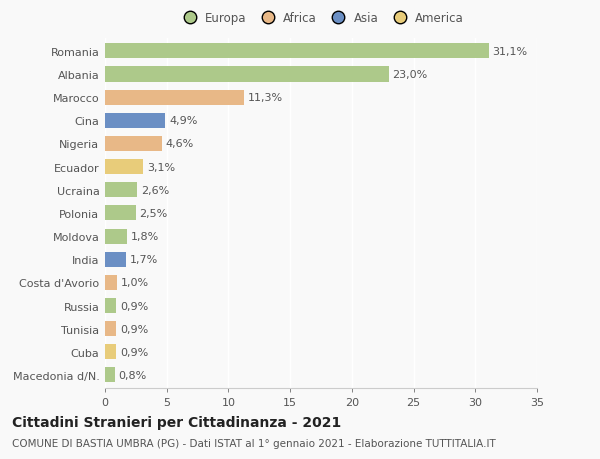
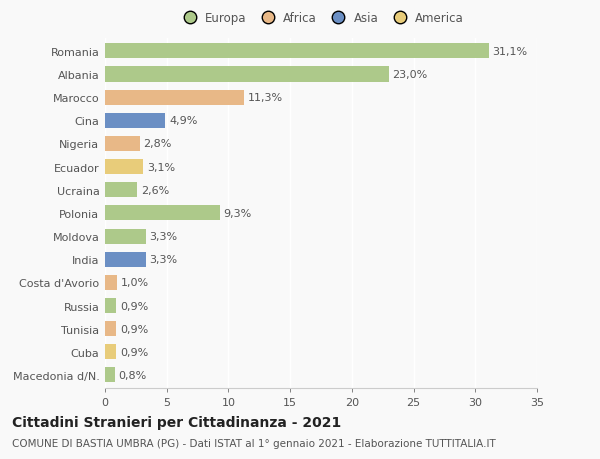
Nigeria: 4,6% -> 2,8%
Polonia: 2,5% -> 9,3%
Moldova: 1,8% -> 3,3%
India: 1,7% -> 3,3%
